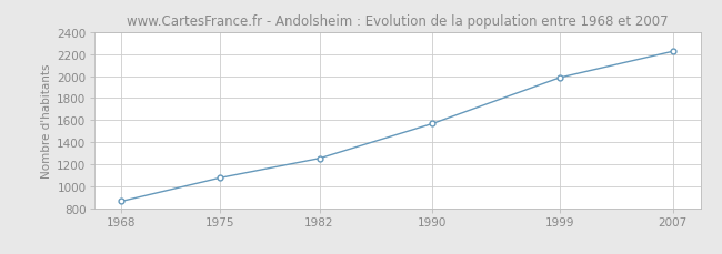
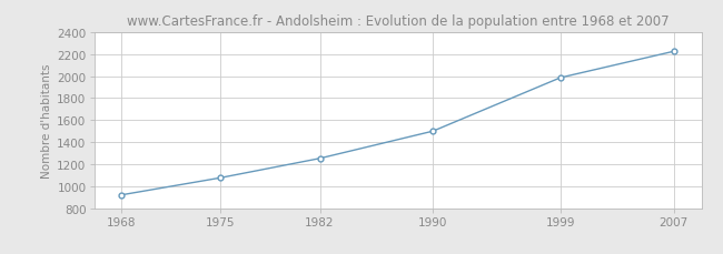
1968: 860 -> 920
1990: 1570 -> 1500
